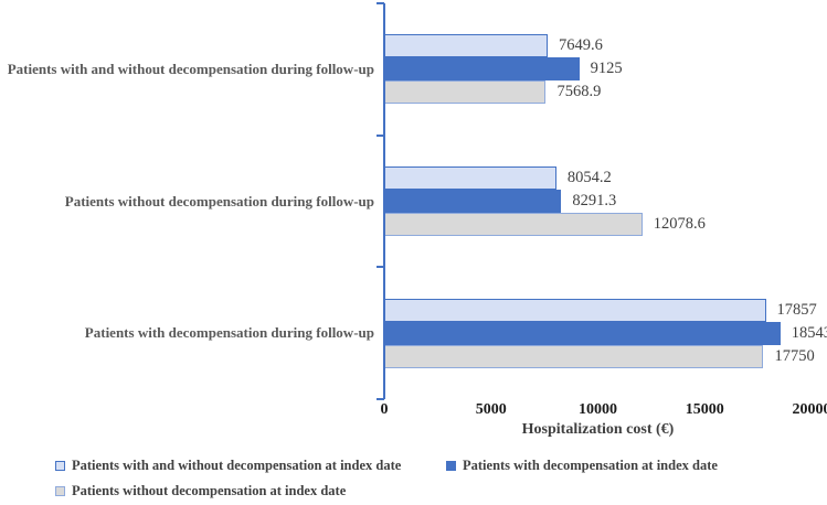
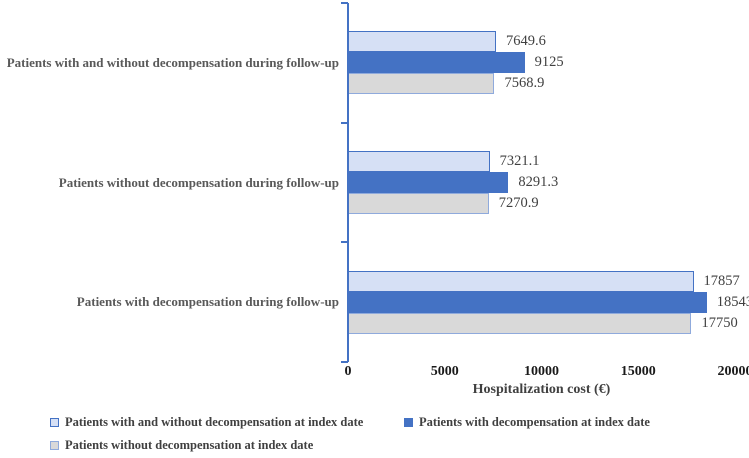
Patients with and without decompensation at index date/Patients without decompensation during follow-up: 8054.2 -> 7321.1
Patients without decompensation at index date/Patients without decompensation during follow-up: 12078.6 -> 7270.9
